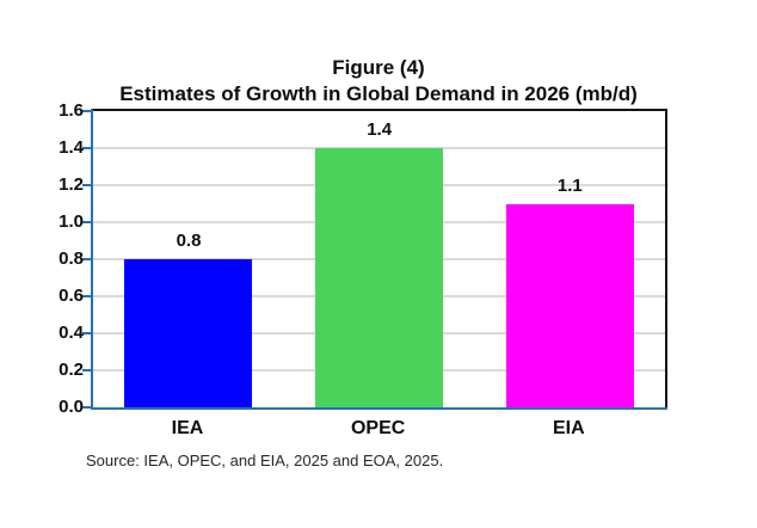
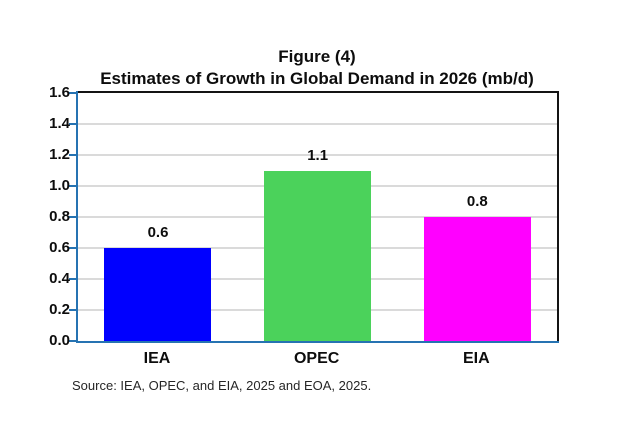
IEA: 0.8 -> 0.6
OPEC: 1.4 -> 1.1
EIA: 1.1 -> 0.8
